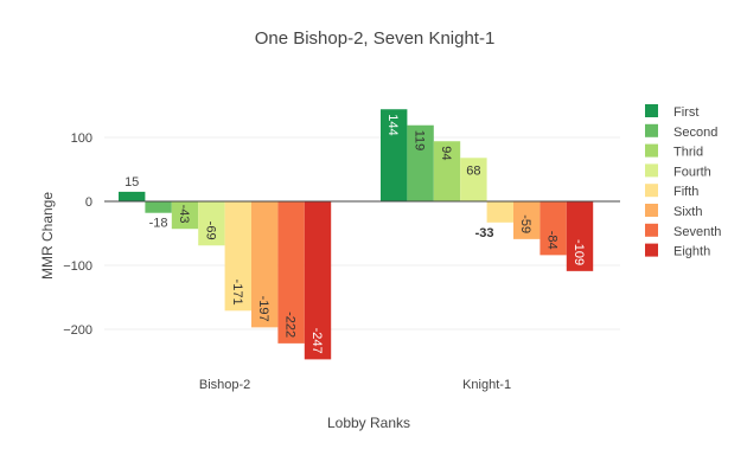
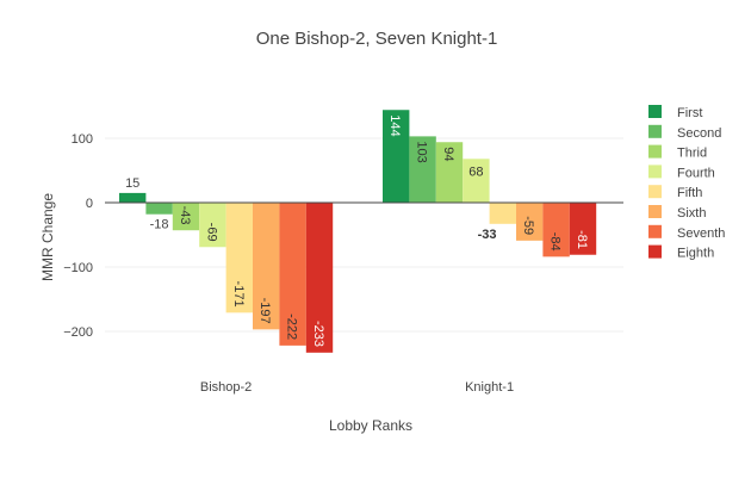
Eighth/Bishop-2: -247 -> -233
Second/Knight-1: 119 -> 103
Eighth/Knight-1: -109 -> -81
